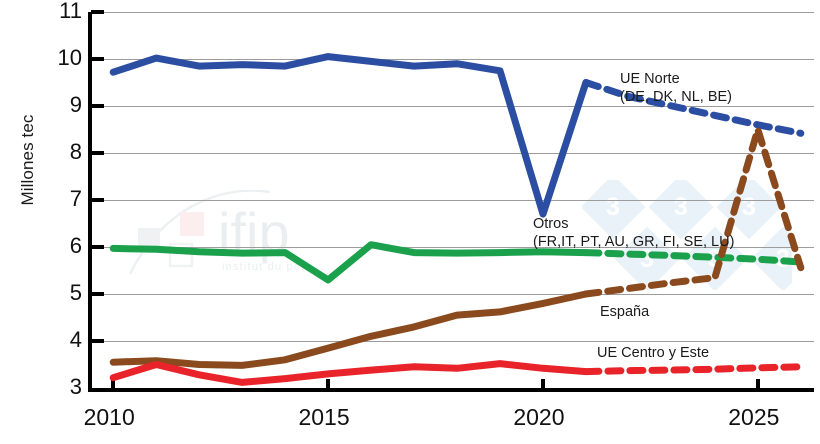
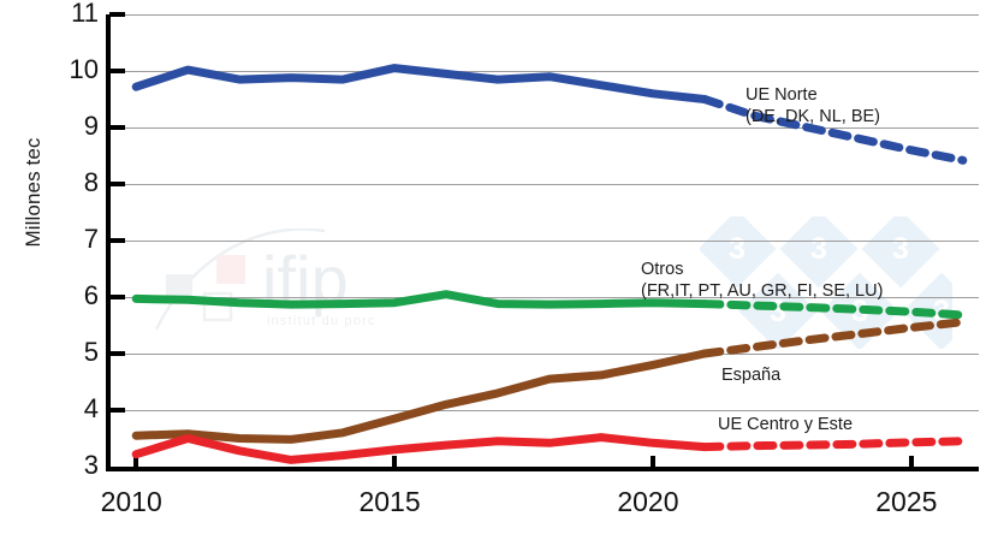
Otros/2015: 5.3 -> 5.9
UE Norte/2020: 6.7 -> 9.6
España/2025: 8.5 -> 5.5
